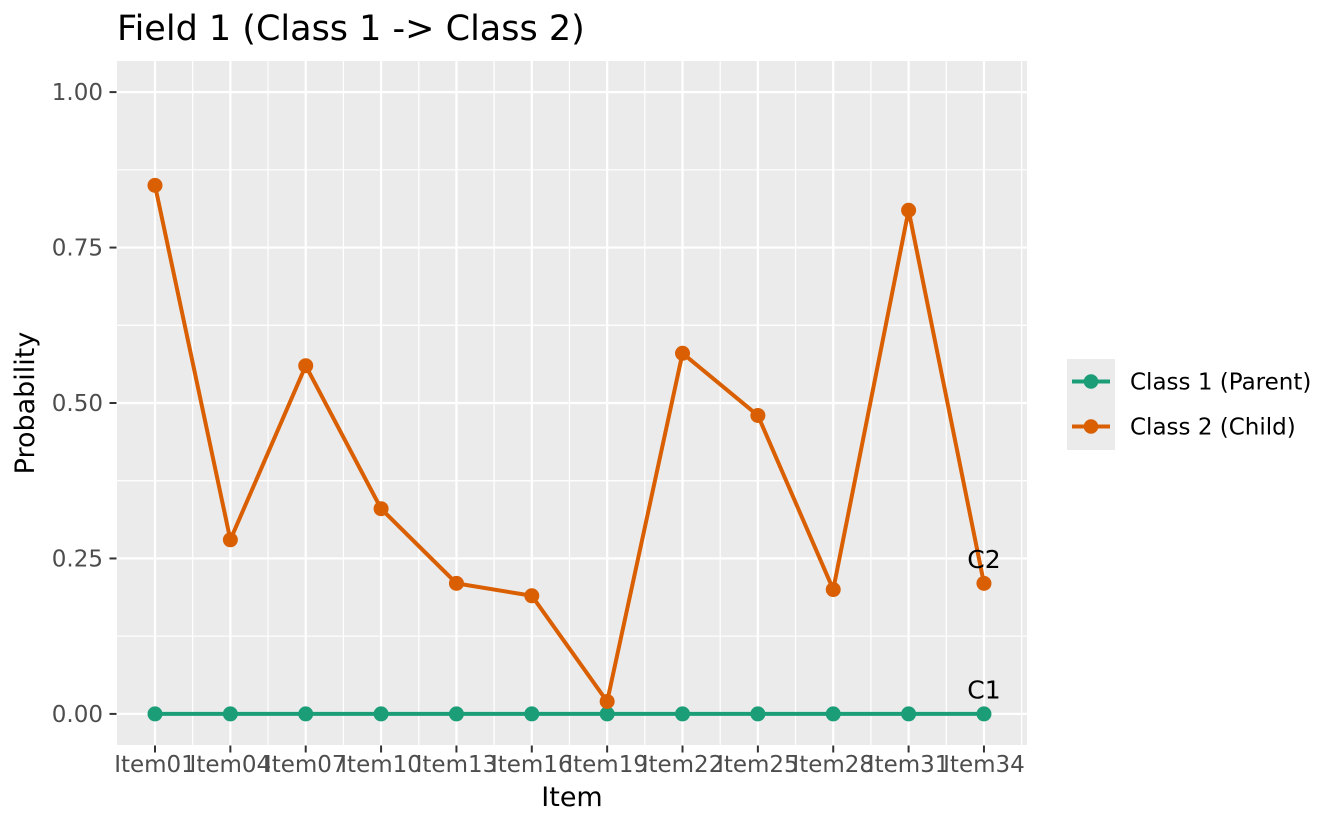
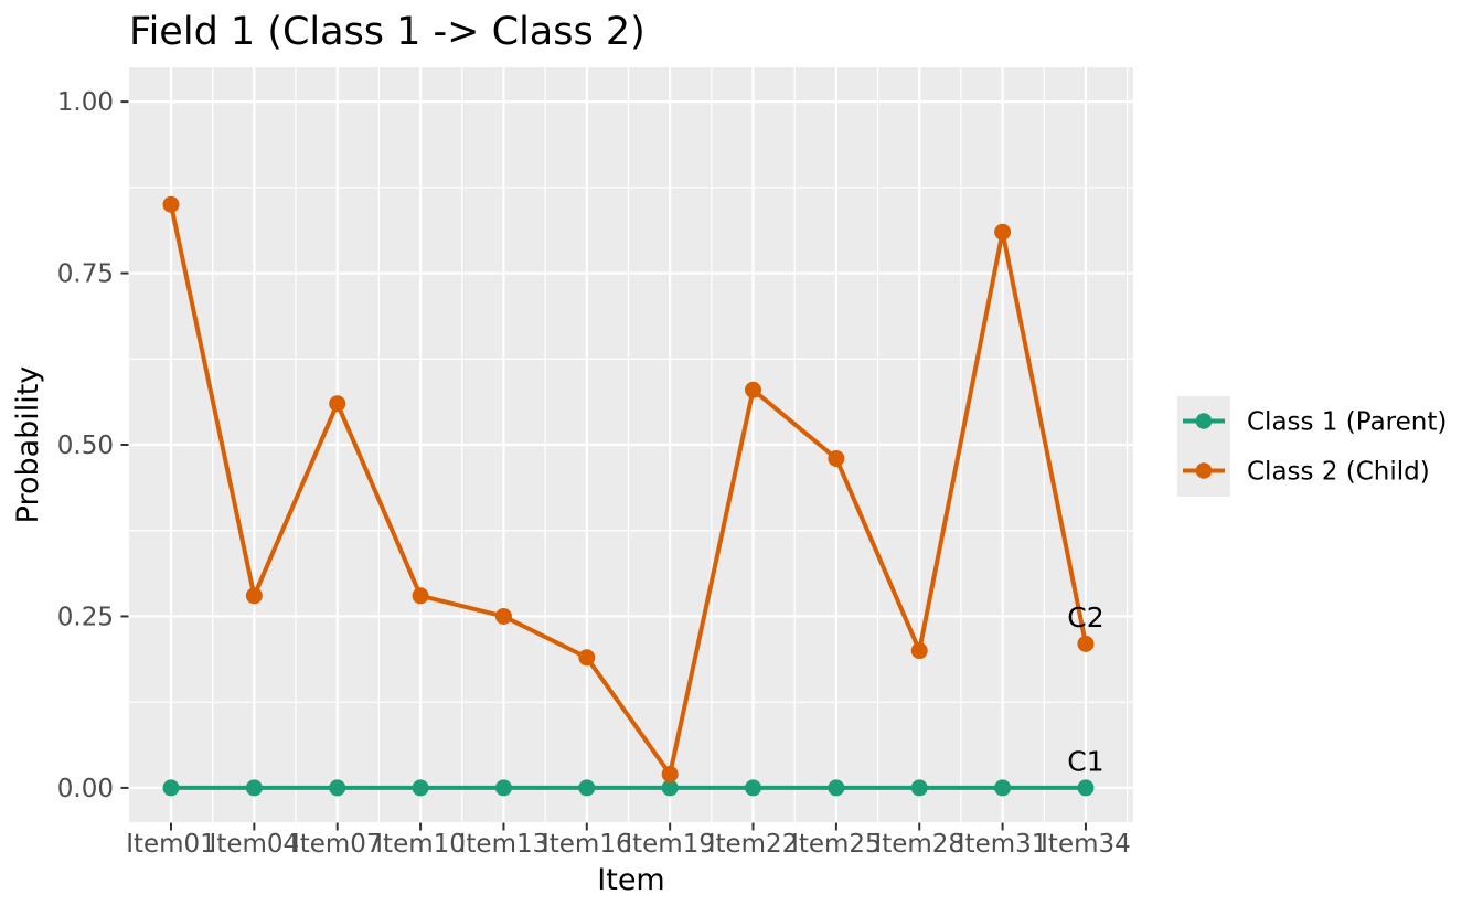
Class 2 (Child)/Item10: 0.33 -> 0.28
Class 2 (Child)/Item13: 0.21 -> 0.25
